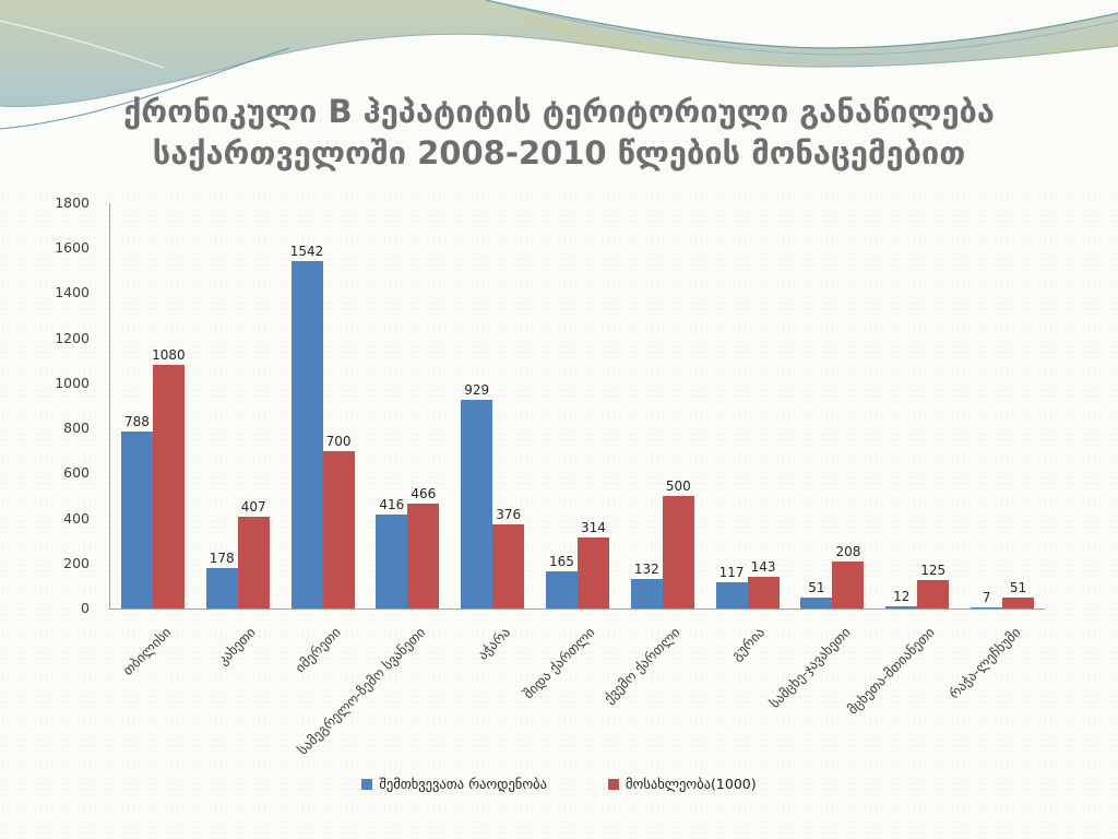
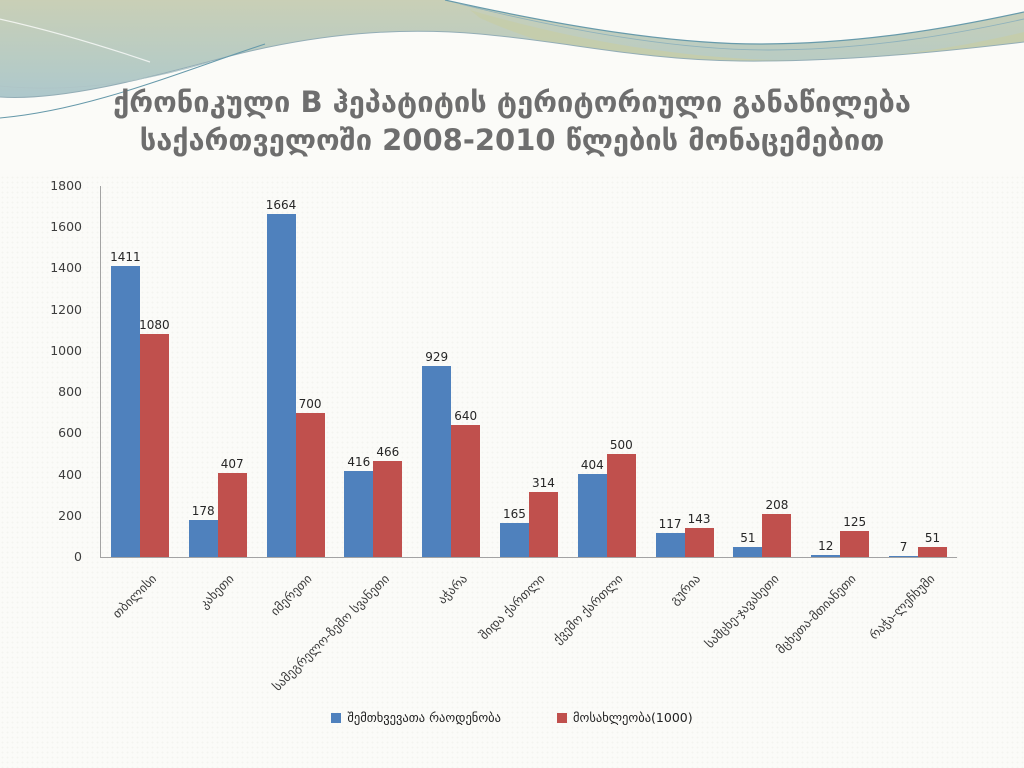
შემთხვევათა რაოდენობა/თბილისი: 788 -> 1411
შემთხვევათა რაოდენობა/იმერეთი: 1542 -> 1664
მოსახლეობა(1000)/აჭარა: 376 -> 640
შემთხვევათა რაოდენობა/ქვემო ქართლი: 132 -> 404
